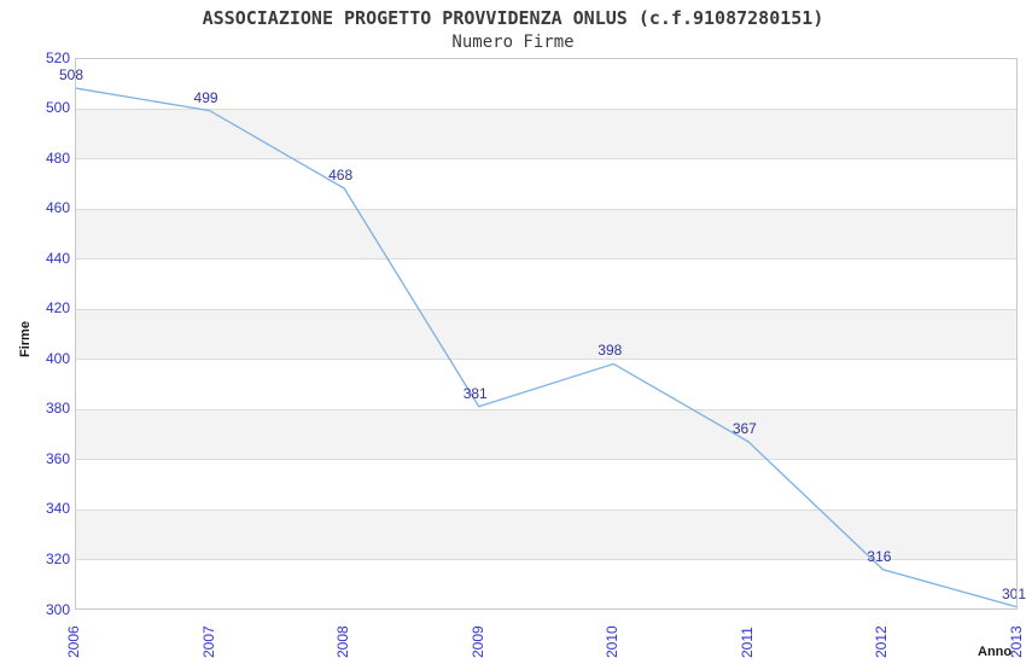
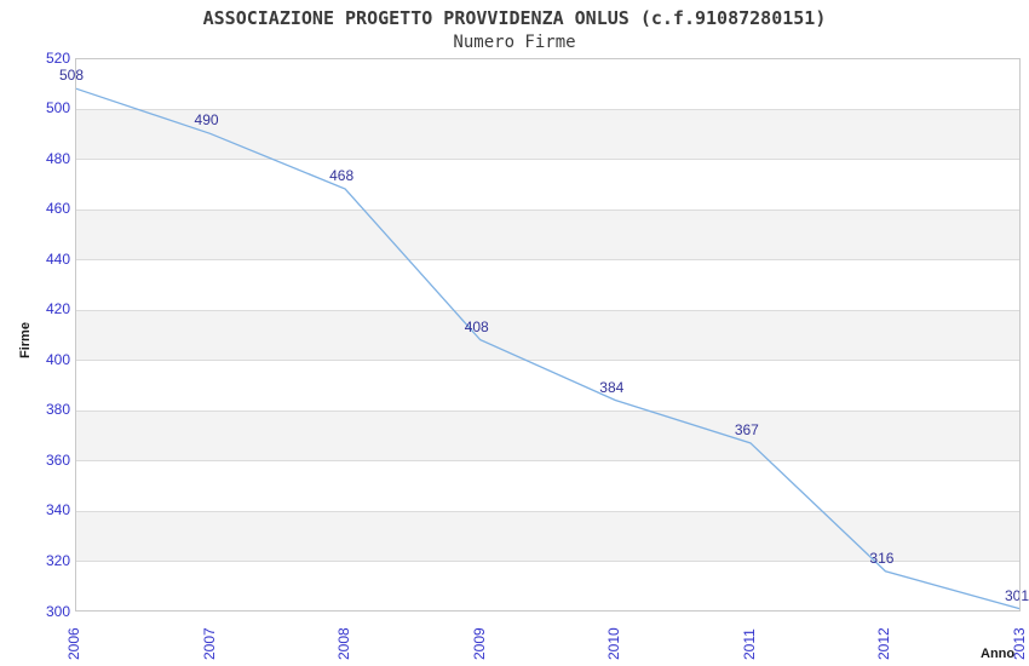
2007: 499 -> 490
2009: 381 -> 408
2010: 398 -> 384
